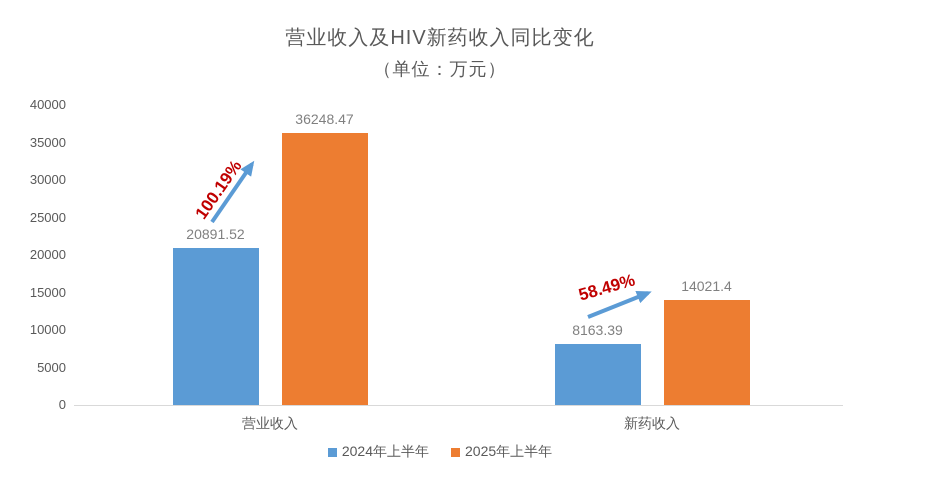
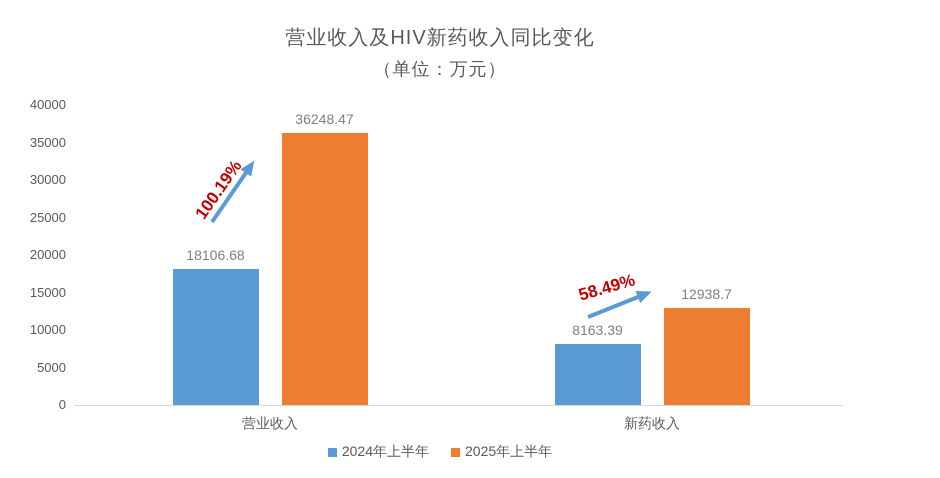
2024年上半年/营业收入: 20891.52 -> 18106.68
2025年上半年/新药收入: 14021.4 -> 12938.7
